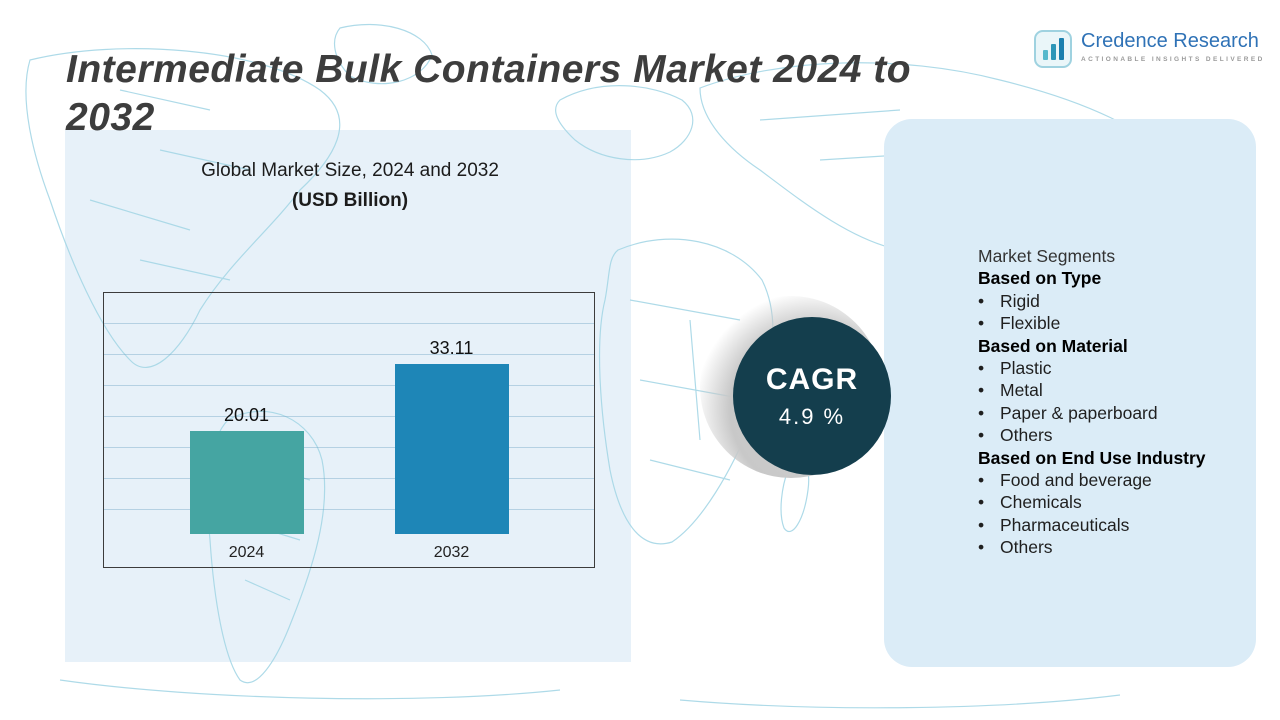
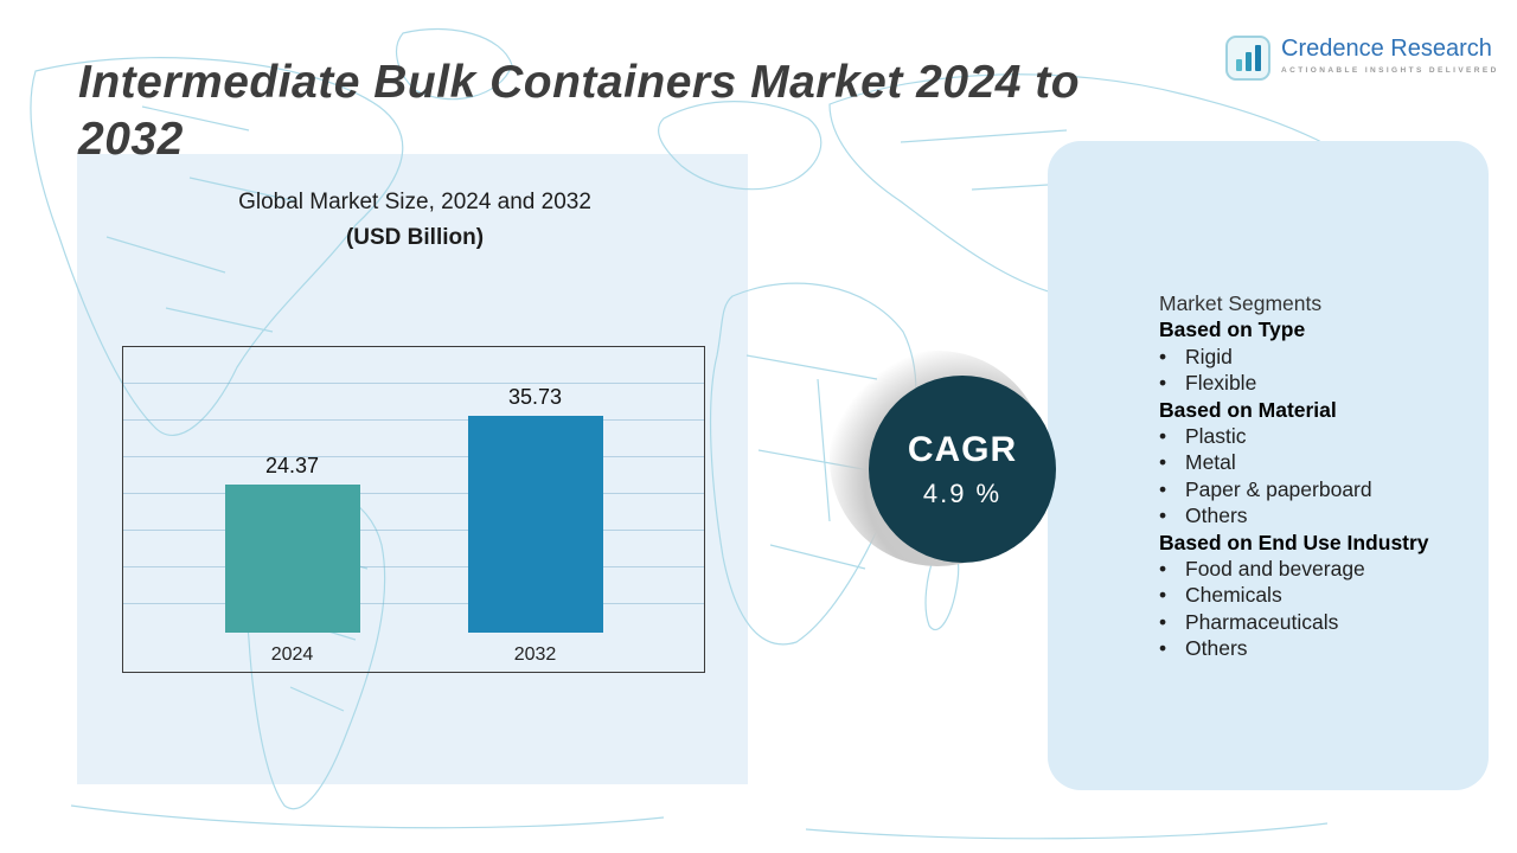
2024: 20.01 -> 24.37
2032: 33.11 -> 35.73
